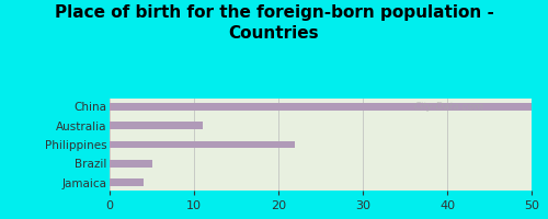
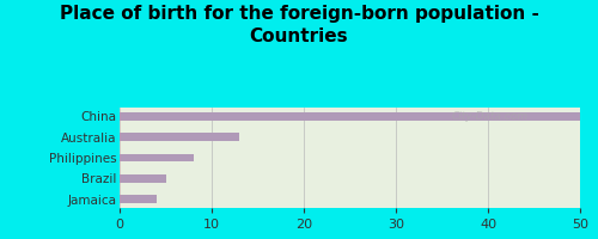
Australia: 11 -> 13
Philippines: 22 -> 8
